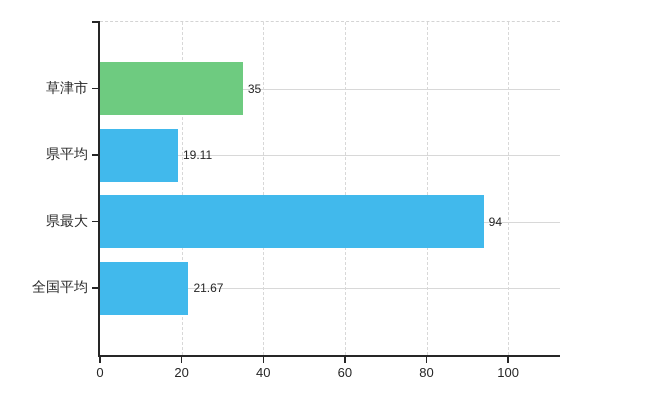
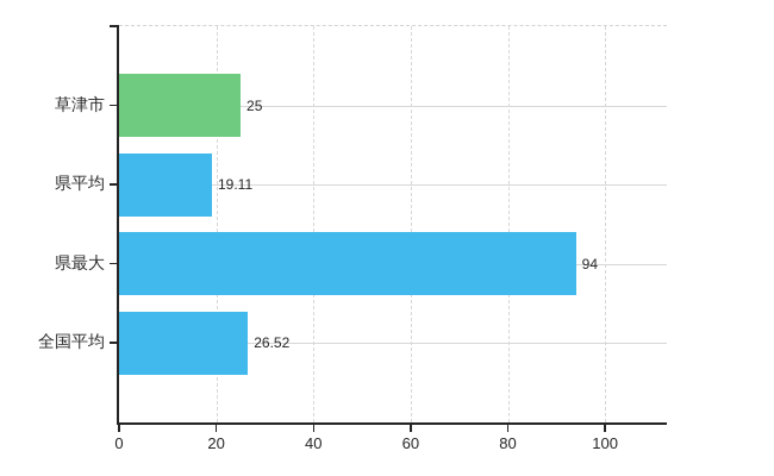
草津市: 35 -> 25
全国平均: 21.67 -> 26.52
